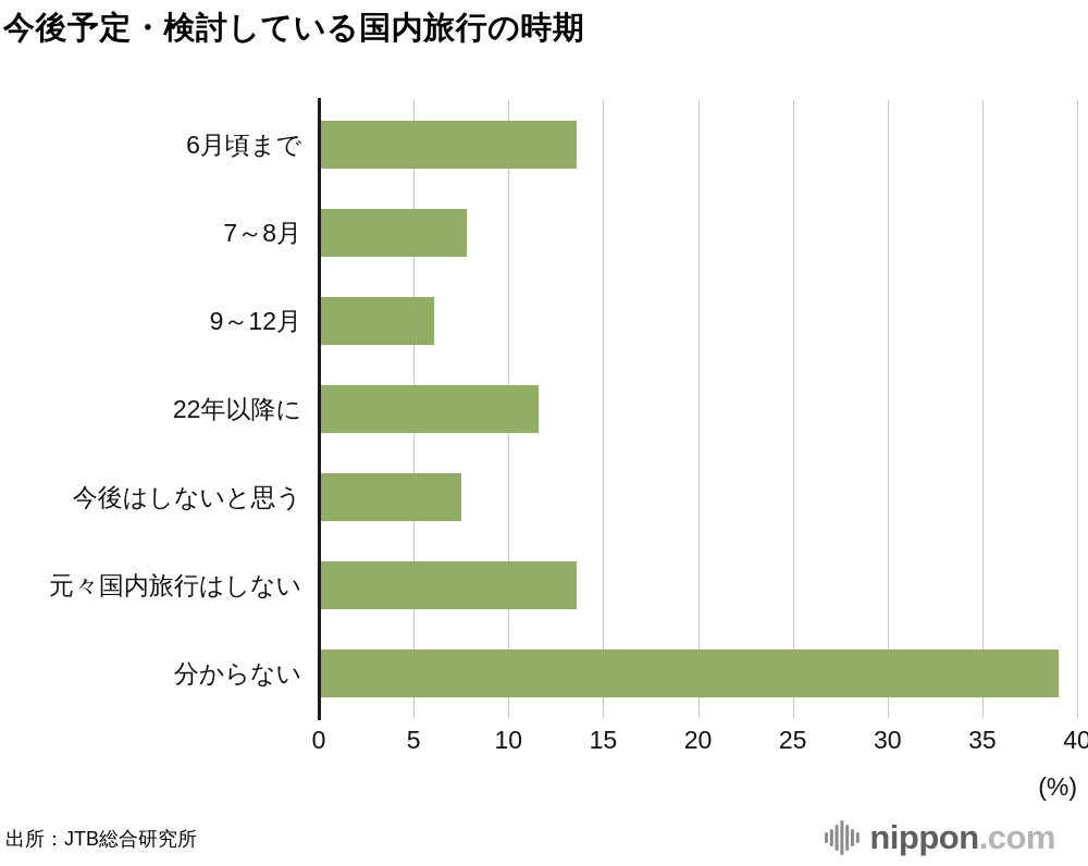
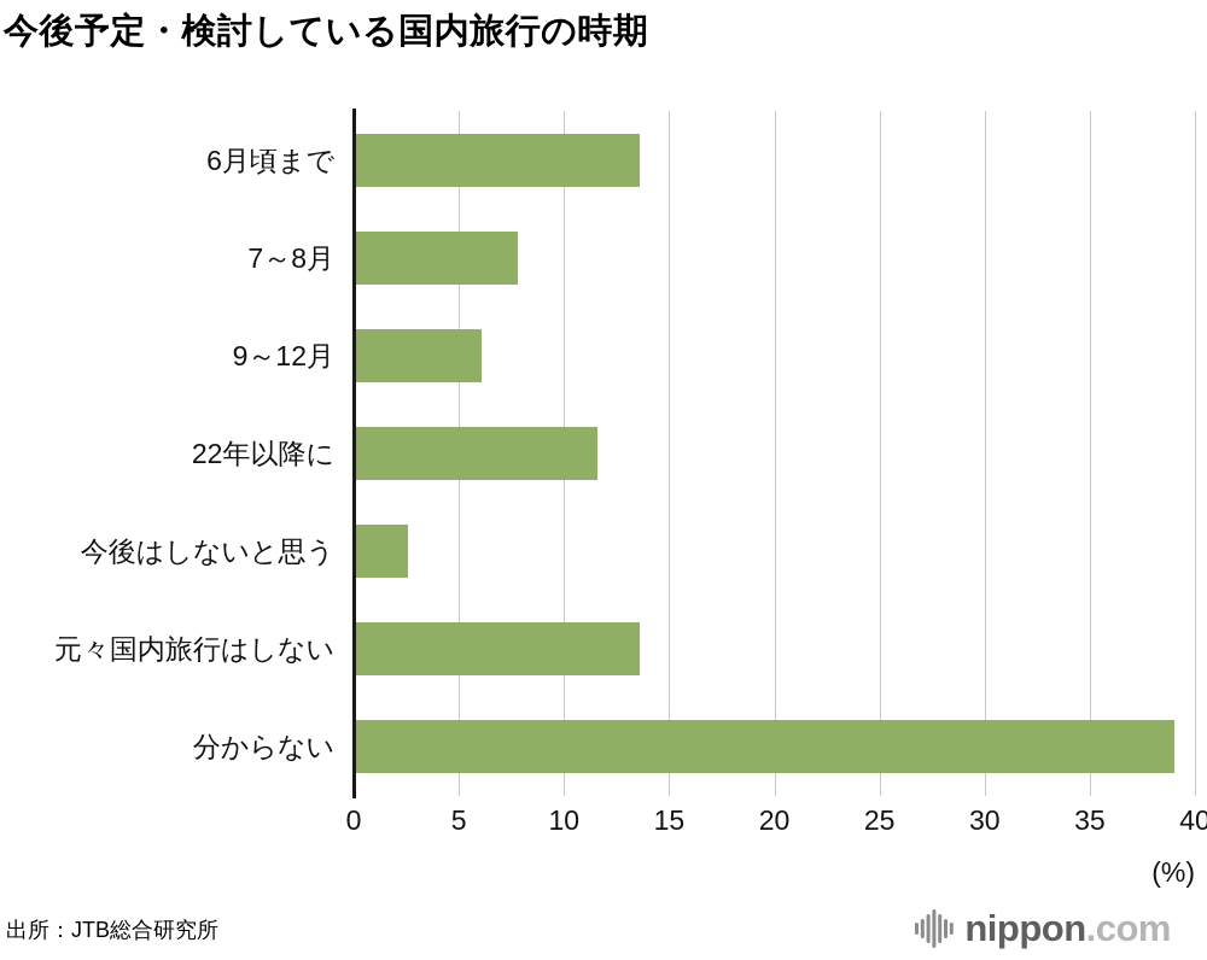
今後はしないと思う: 7.5 -> 2.6
